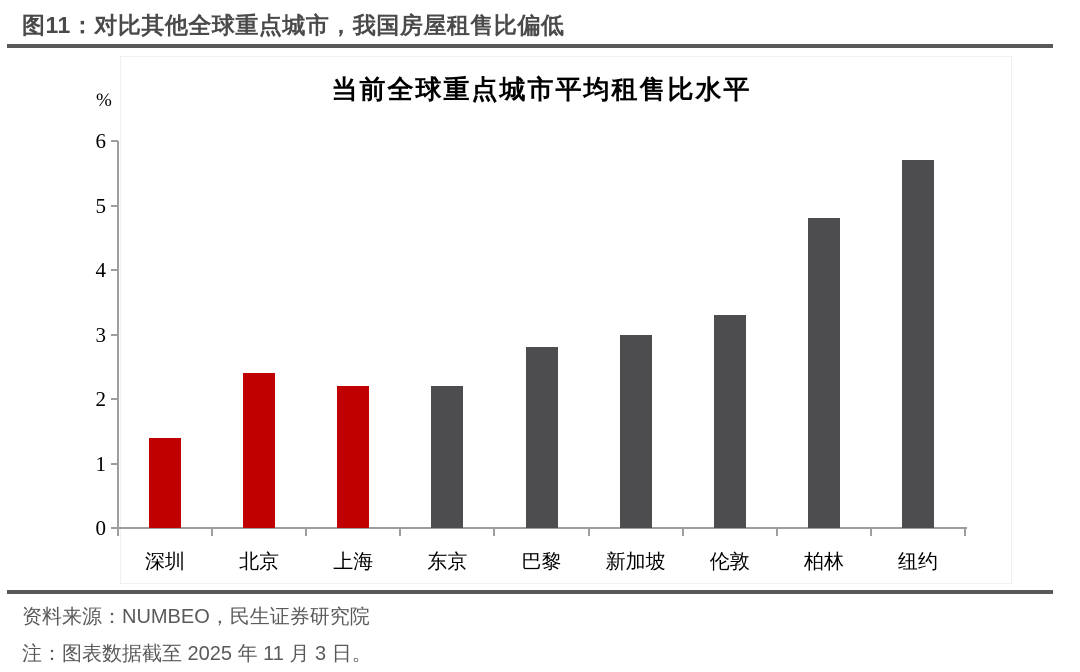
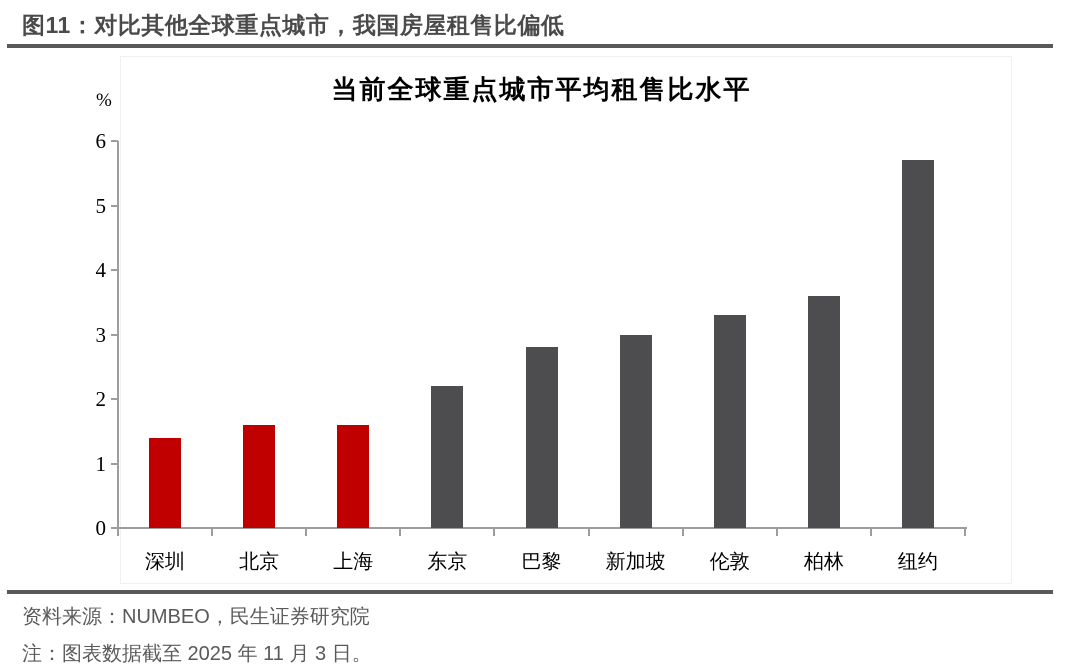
北京: 2.4 -> 1.6
上海: 2.2 -> 1.6
柏林: 4.8 -> 3.6
